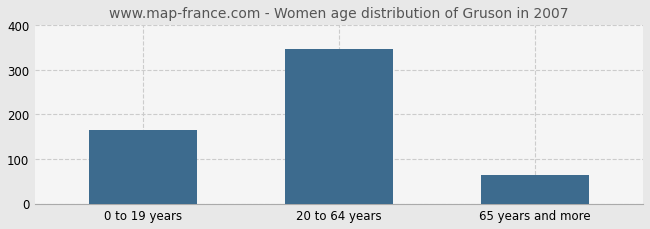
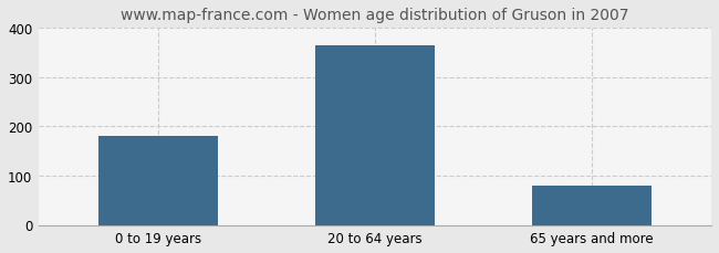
0 to 19 years: 165 -> 180
20 to 64 years: 347 -> 365
65 years and more: 65 -> 80
